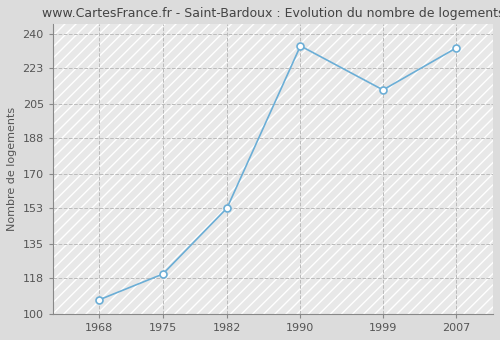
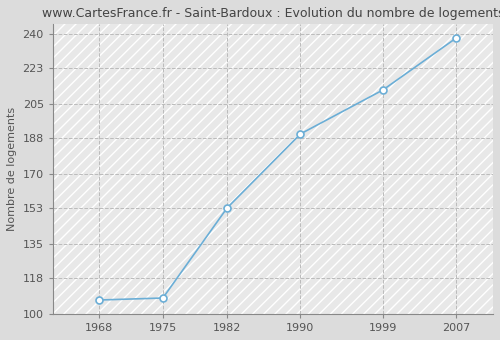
1975: 120 -> 108
1990: 234 -> 190
2007: 233 -> 238
